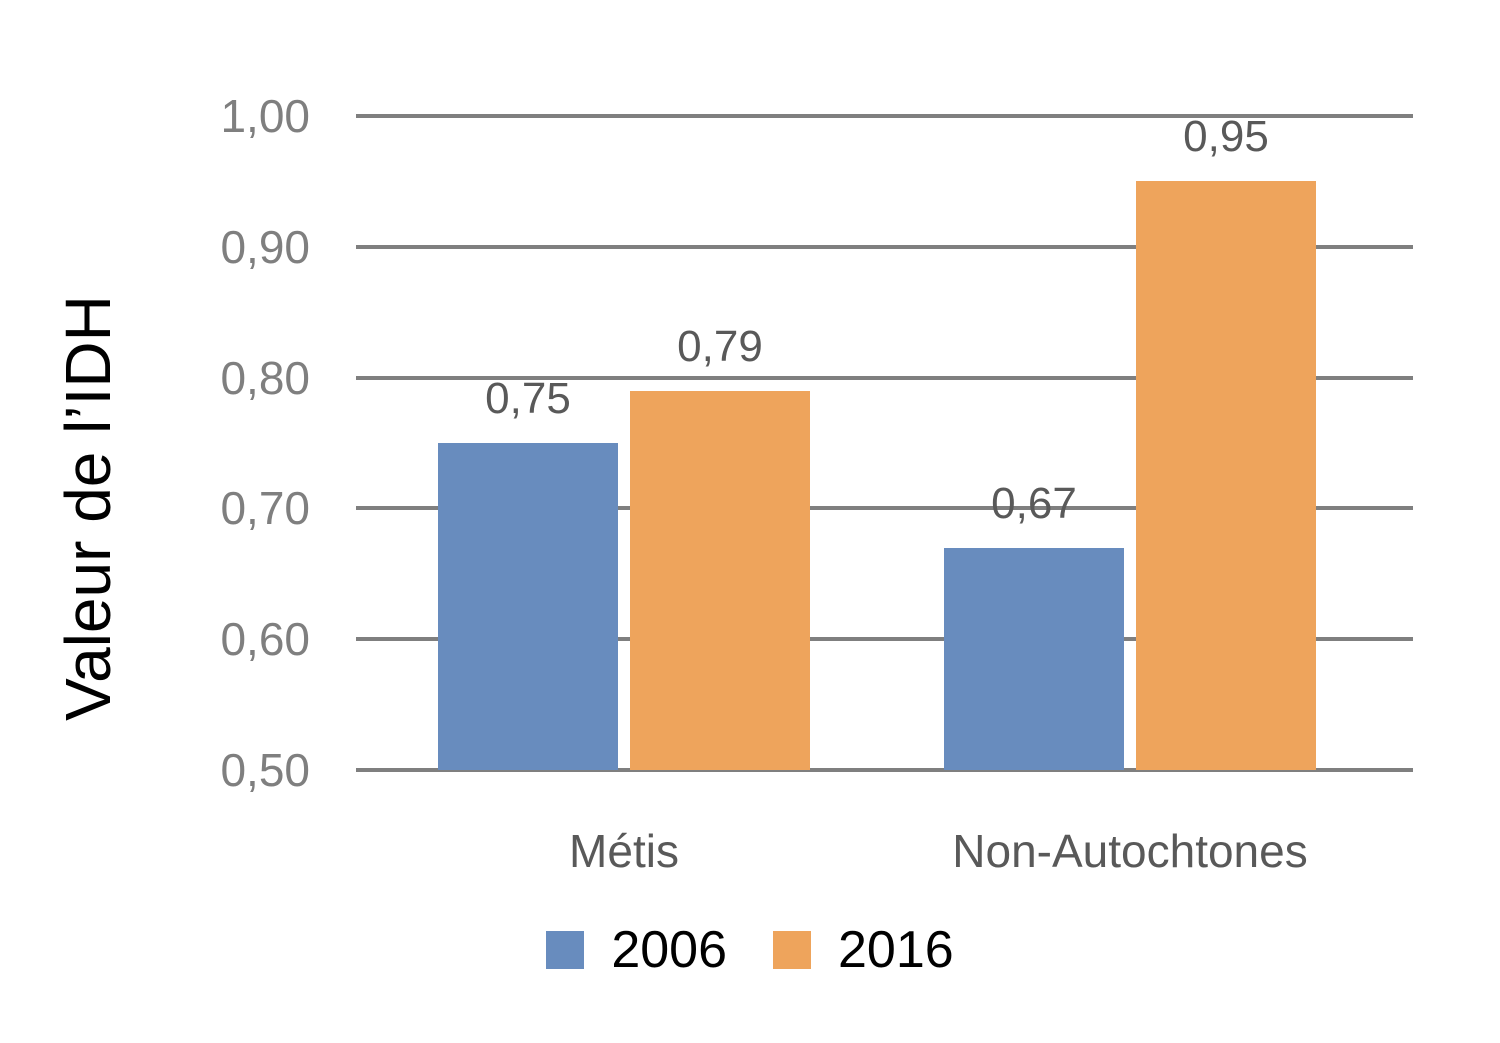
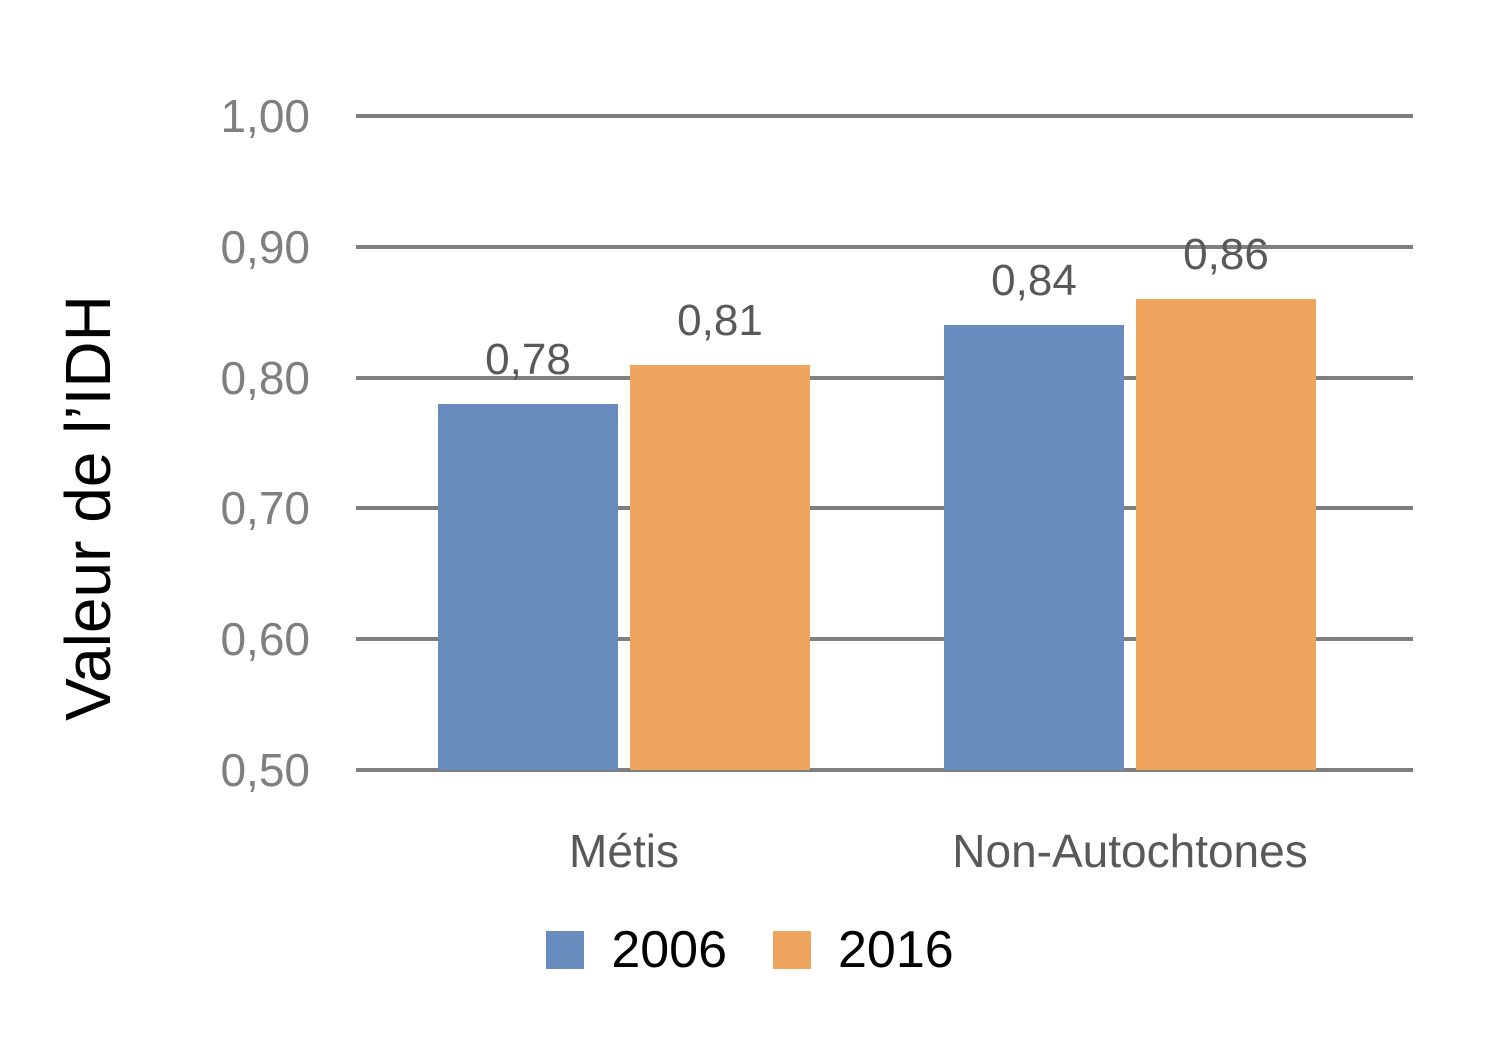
2006/Métis: 0,75 -> 0,78
2016/Métis: 0,79 -> 0,81
2006/Non-Autochtones: 0,67 -> 0,84
2016/Non-Autochtones: 0,95 -> 0,86
